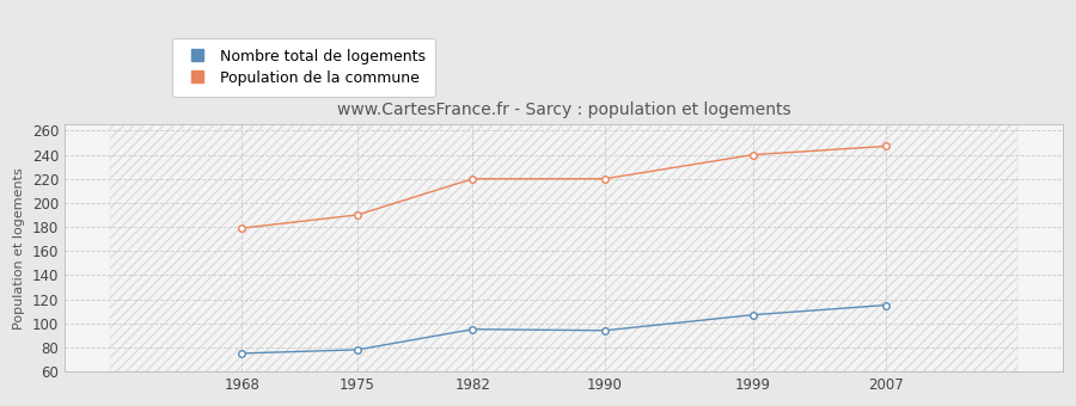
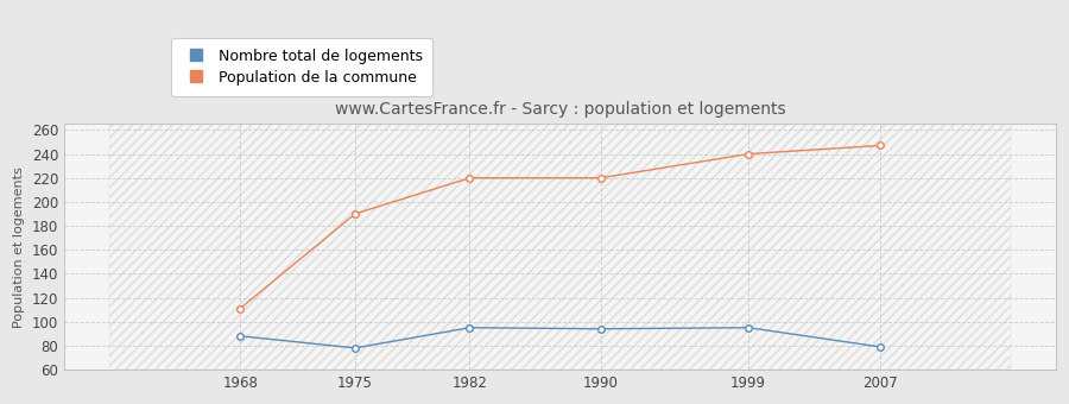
Nombre total de logements/1968: 75 -> 88
Population de la commune/1968: 179 -> 111
Nombre total de logements/1999: 107 -> 95
Nombre total de logements/2007: 115 -> 79
